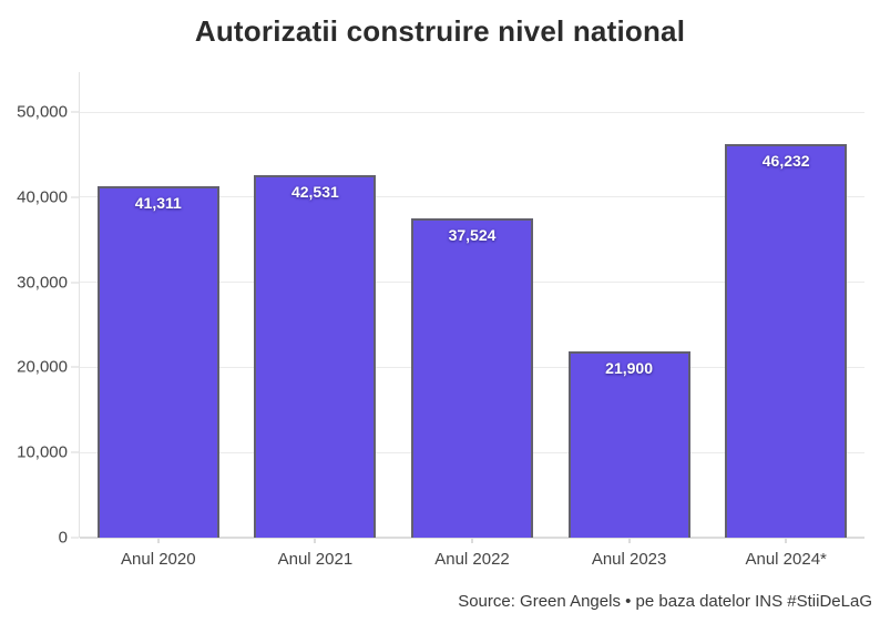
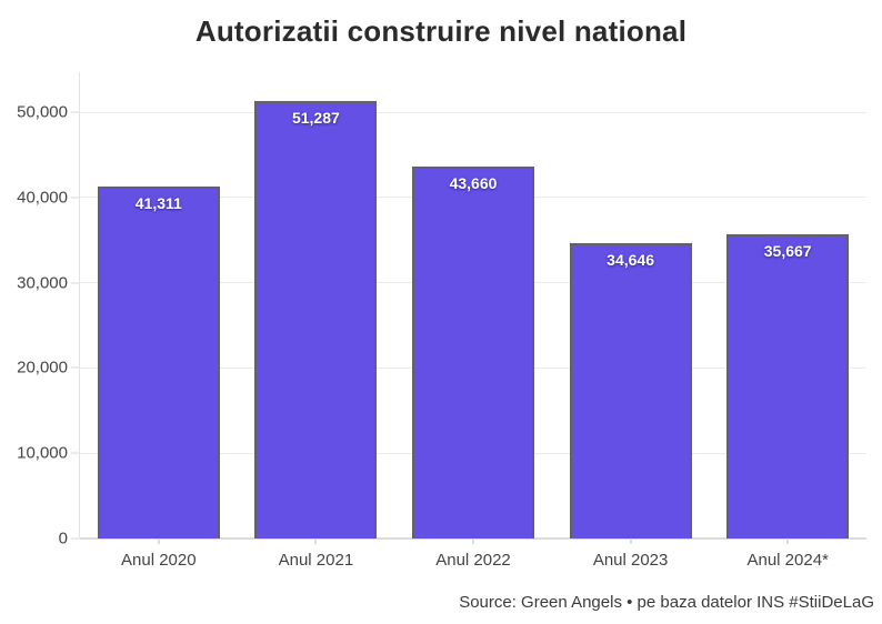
Anul 2021: 42,531 -> 51,287
Anul 2022: 37,524 -> 43,660
Anul 2023: 21,900 -> 34,646
Anul 2024*: 46,232 -> 35,667
